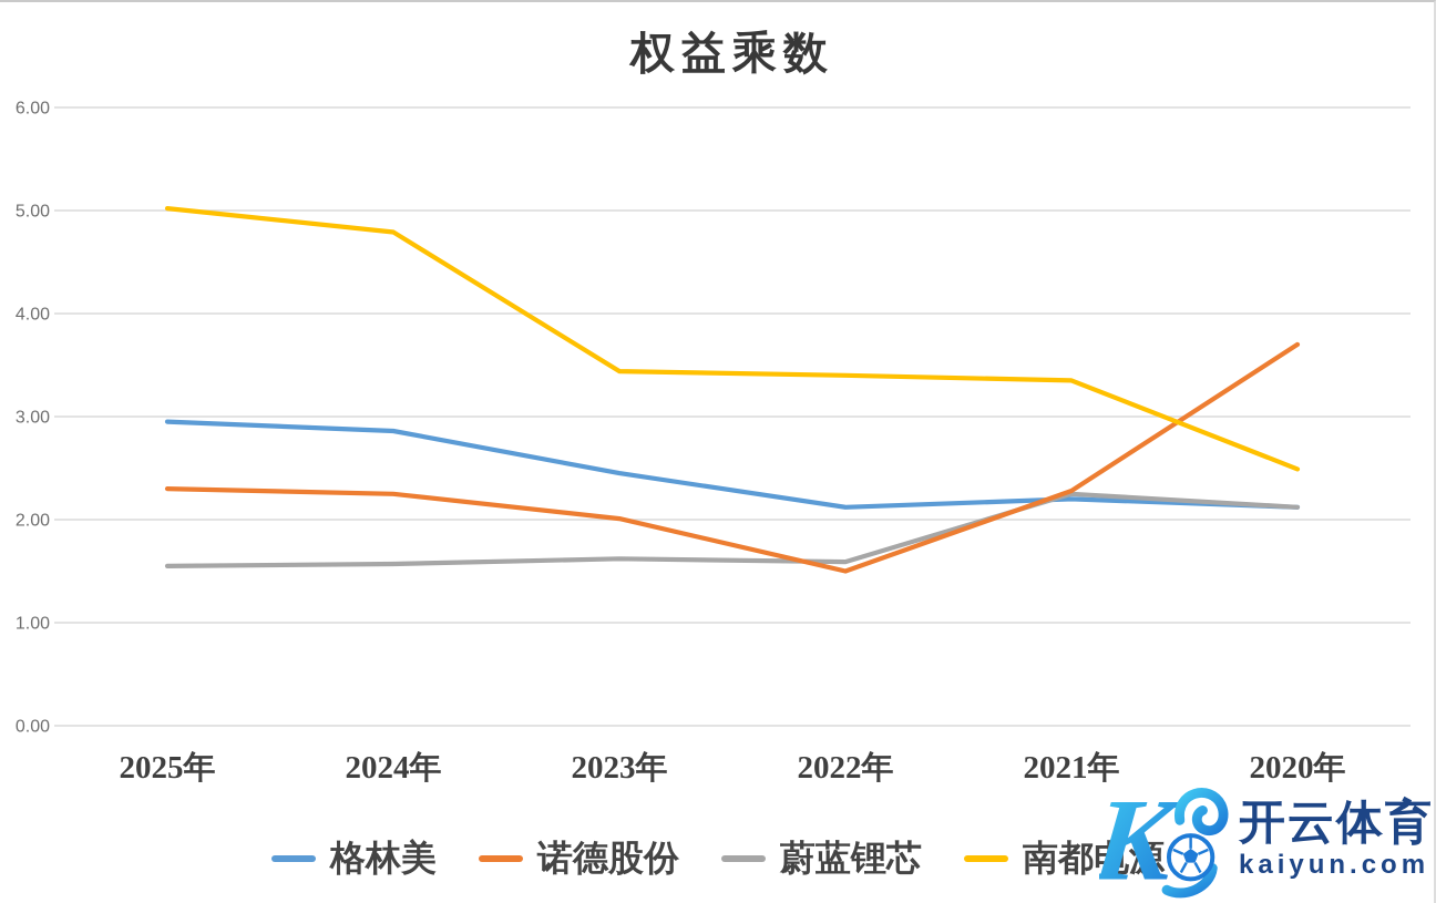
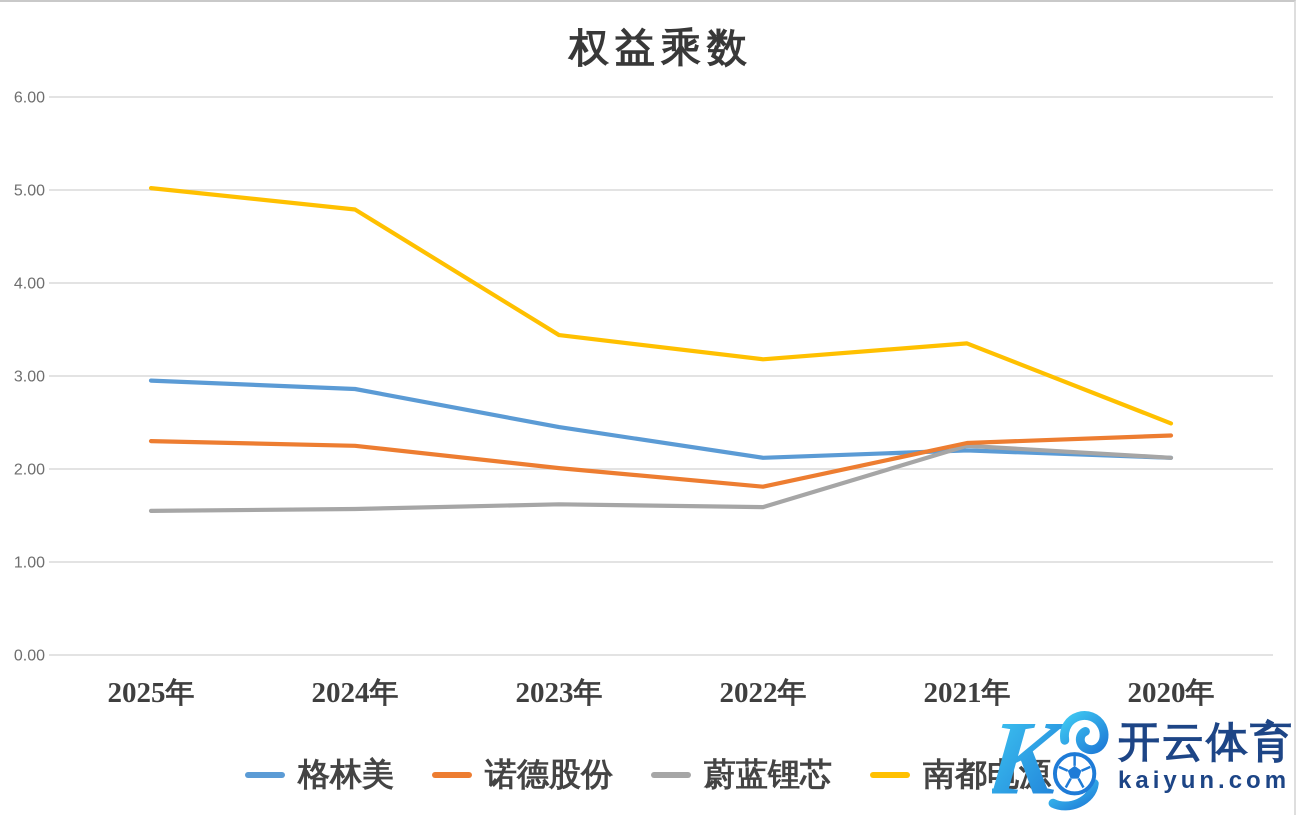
诺德股份/2022年: 1.5 -> 1.8
南都电源/2022年: 3.4 -> 3.2
诺德股份/2020年: 3.7 -> 2.4
